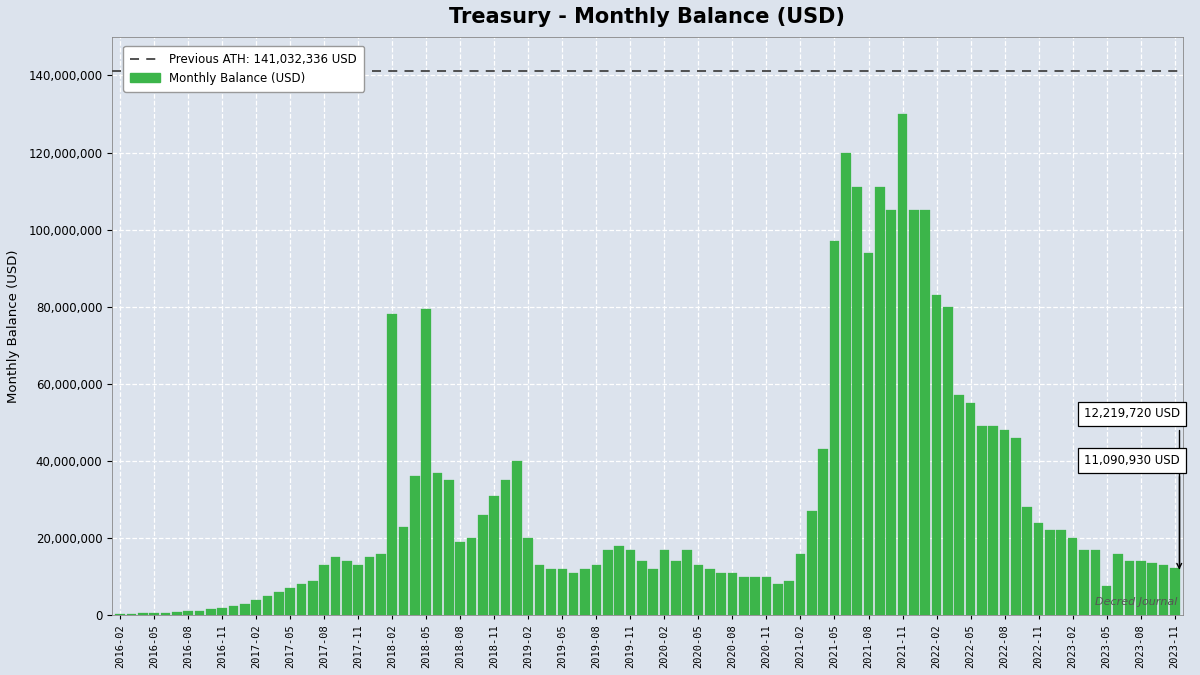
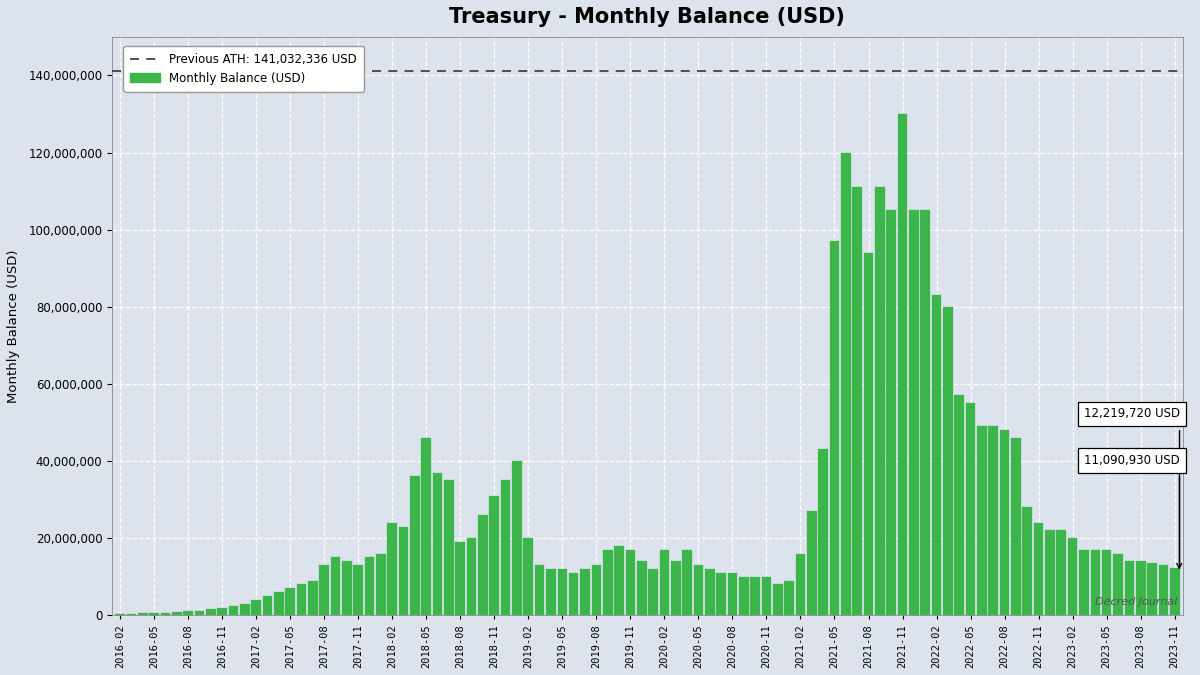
2018-02: 78,000,000 -> 24,000,000
2018-05: 79,500,000 -> 46,000,000
2023-05: 7,500,000 -> 17,000,000
